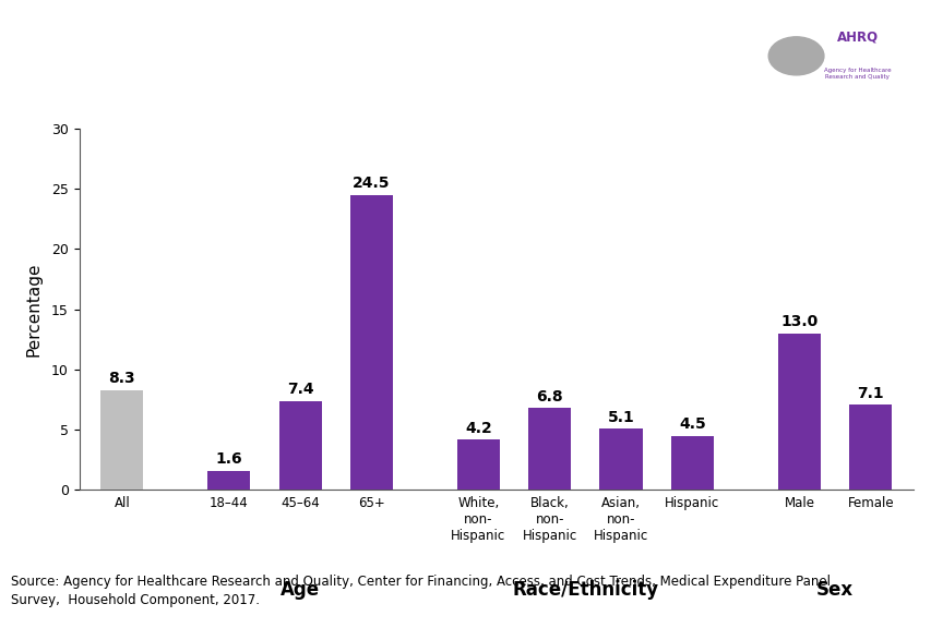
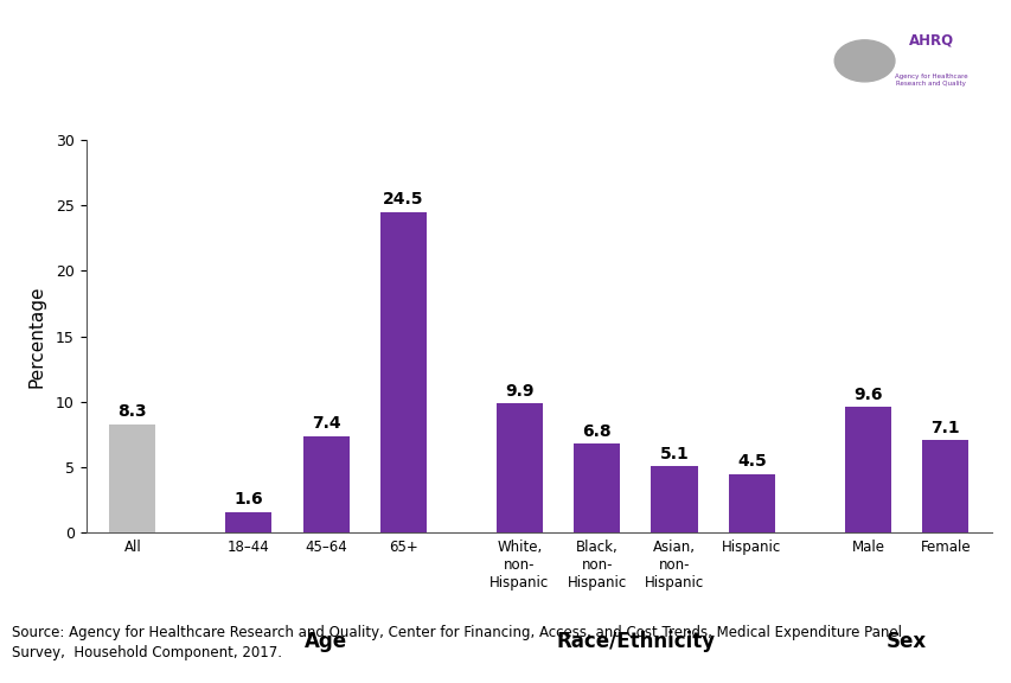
White, non- Hispanic: 4.2 -> 9.9
Male: 13.0 -> 9.6
